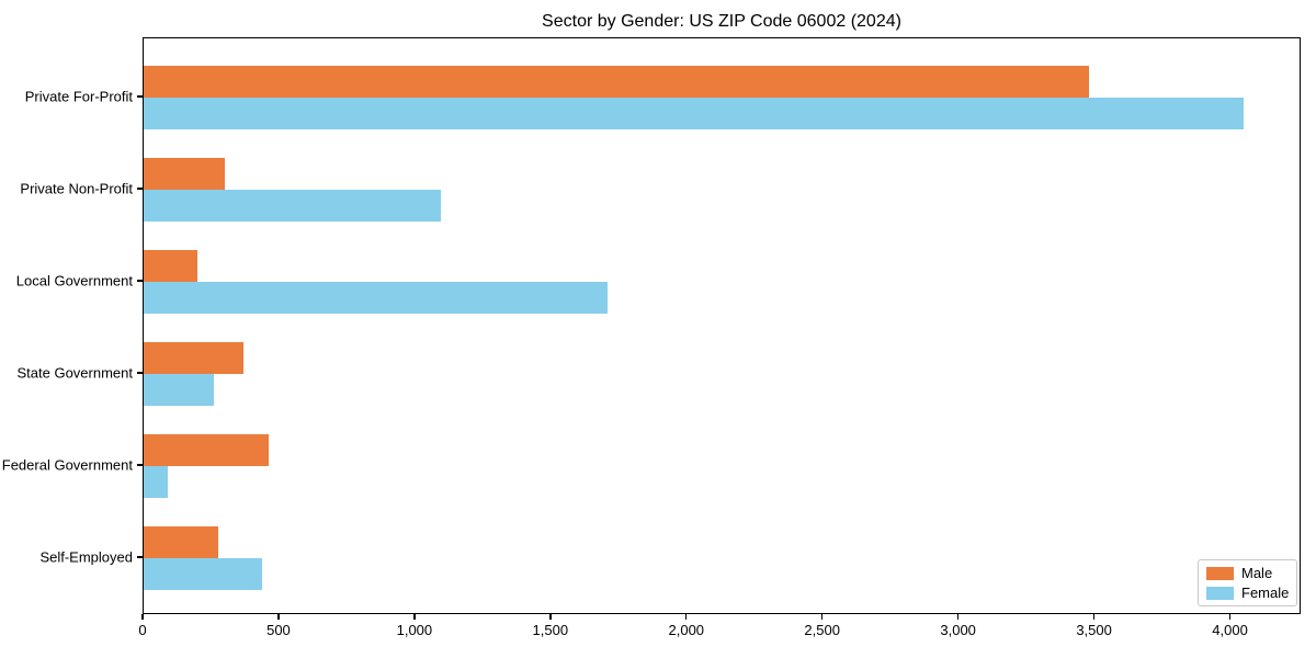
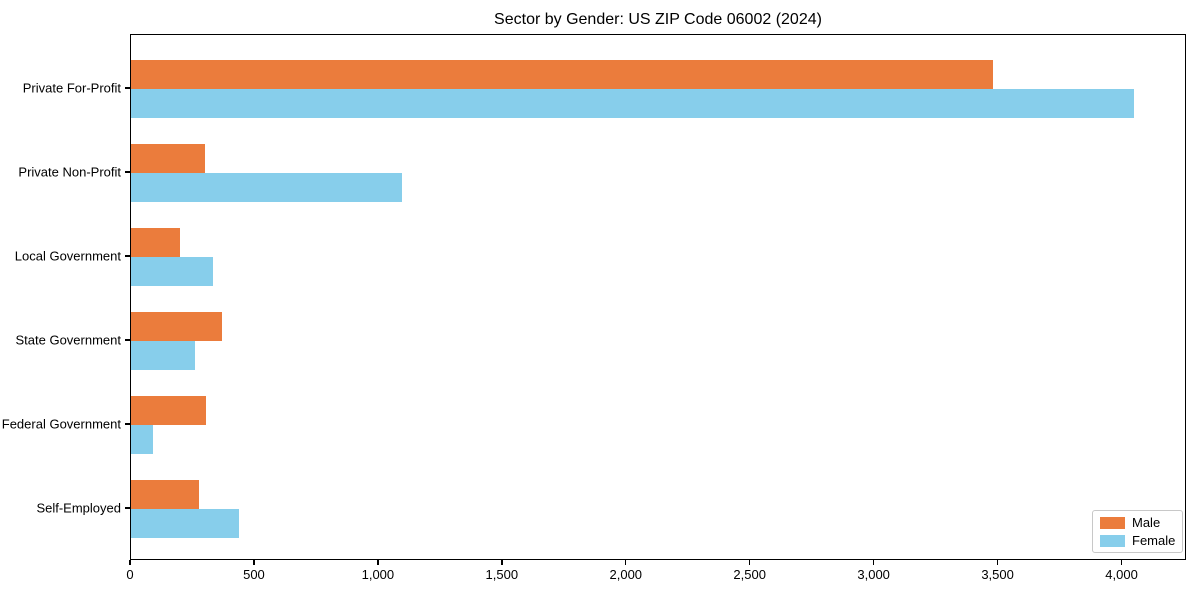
Female/Local Government: 1710 -> 330
Male/Federal Government: 460 -> 300
